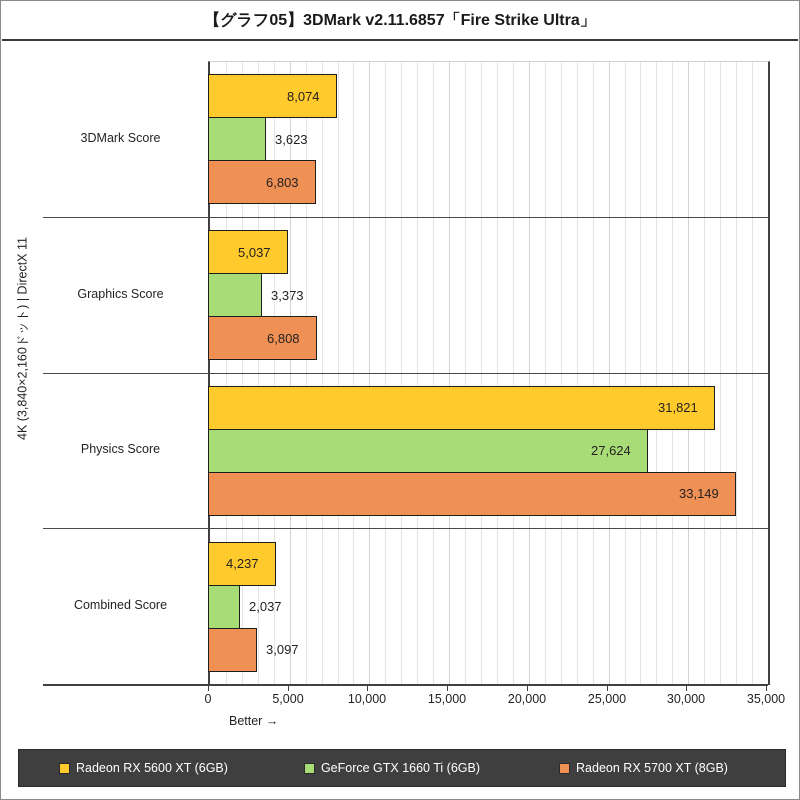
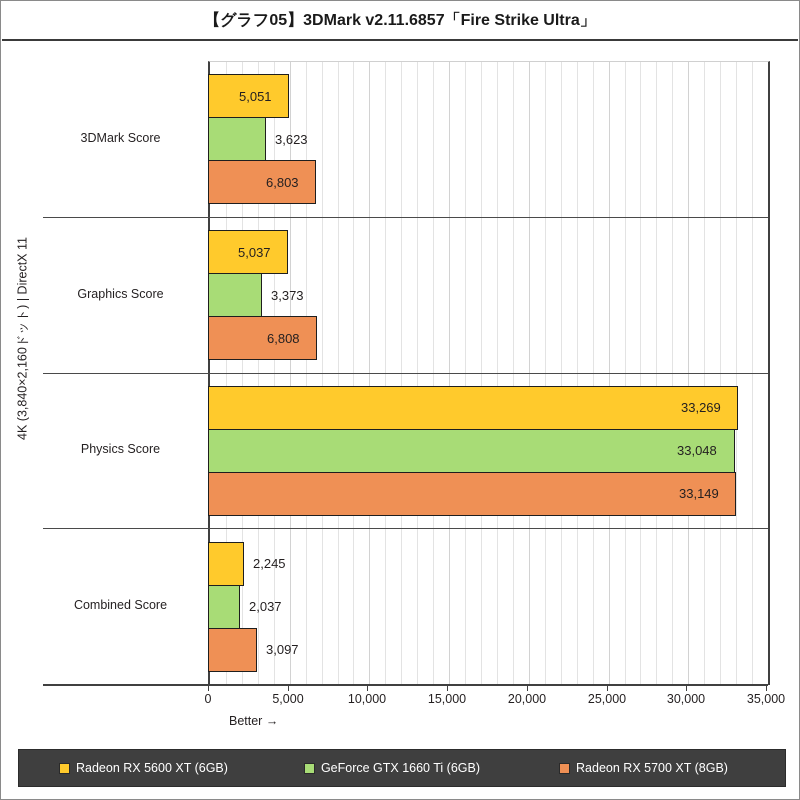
Radeon RX 5600 XT (6GB)/3DMark Score: 8,074 -> 5,051
Radeon RX 5600 XT (6GB)/Physics Score: 31,821 -> 33,269
GeForce GTX 1660 Ti (6GB)/Physics Score: 27,624 -> 33,048
Radeon RX 5600 XT (6GB)/Combined Score: 4,237 -> 2,245
